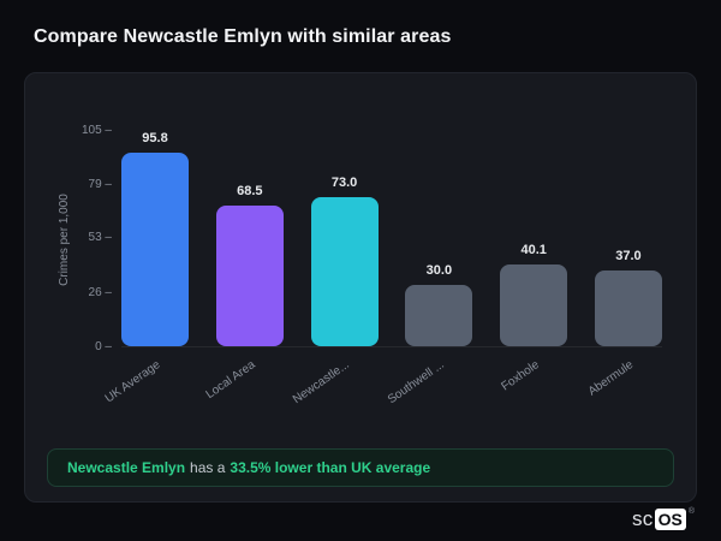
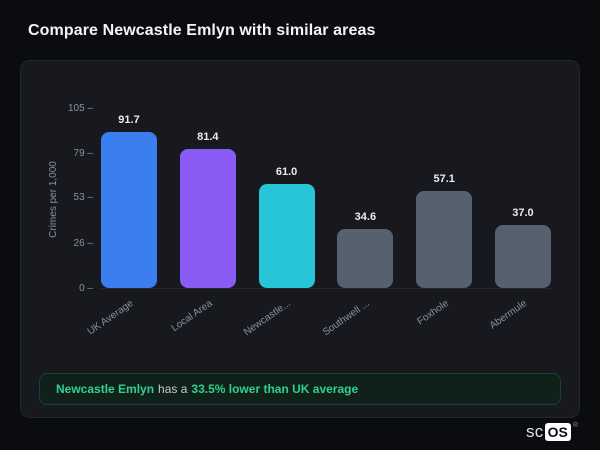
UK Average: 95.8 -> 91.7
Local Area: 68.5 -> 81.4
Newcastle...: 73.0 -> 61.0
Southwell ...: 30.0 -> 34.6
Foxhole: 40.1 -> 57.1
